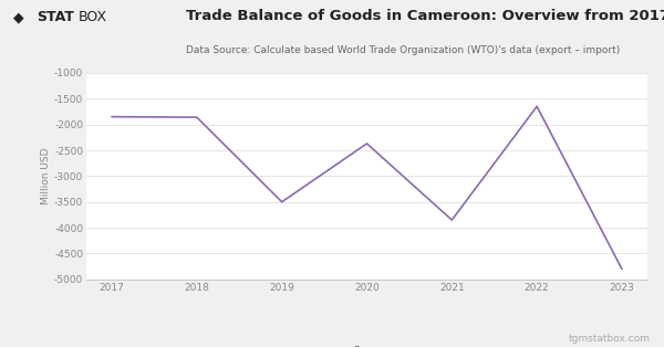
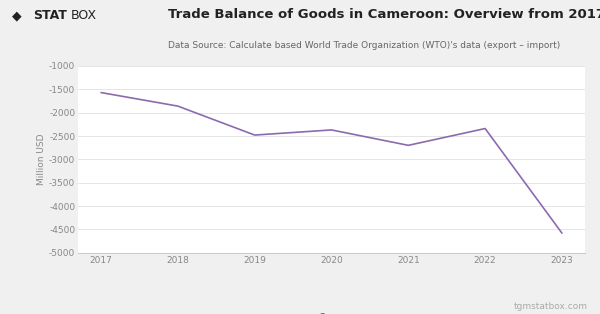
2017: -1850 -> -1570
2019: -3500 -> -2480
2021: -3850 -> -2700
2022: -1650 -> -2340
2023: -4800 -> -4580
